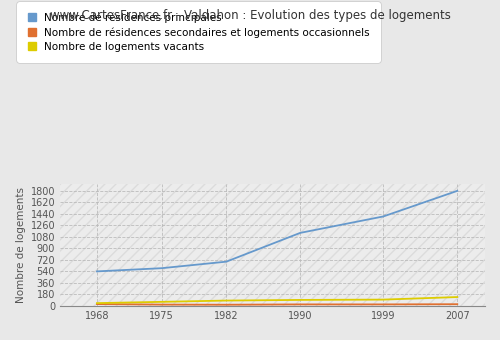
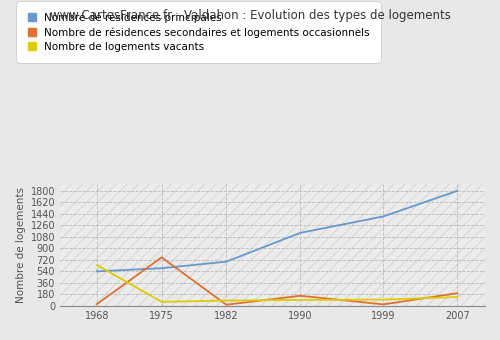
Nombre de logements vacants/1968: 40 -> 640
Nombre de résidences secondaires et logements occasionnels/1975: 20 -> 760
Nombre de résidences secondaires et logements occasionnels/1990: 20 -> 160
Nombre de résidences secondaires et logements occasionnels/2007: 30 -> 200
